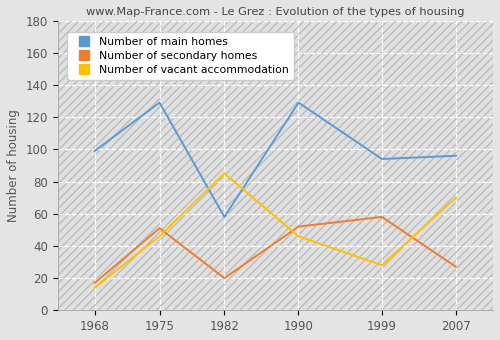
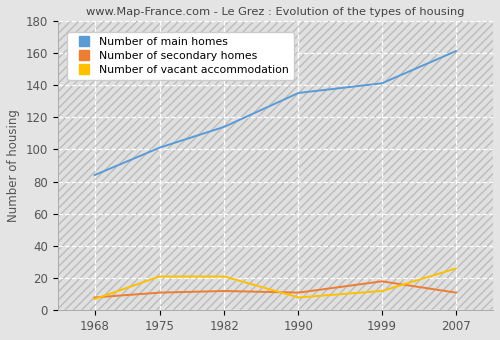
Number of main homes/1968: 99 -> 84
Number of secondary homes/1968: 17 -> 8
Number of vacant accommodation/1968: 14 -> 7
Number of main homes/1975: 129 -> 101
Number of secondary homes/1975: 51 -> 11
Number of vacant accommodation/1975: 46 -> 21
Number of main homes/1982: 58 -> 114
Number of secondary homes/1982: 20 -> 12
Number of vacant accommodation/1982: 85 -> 21
Number of main homes/1990: 129 -> 135
Number of secondary homes/1990: 52 -> 11
Number of vacant accommodation/1990: 46 -> 8
Number of main homes/1999: 94 -> 141
Number of secondary homes/1999: 58 -> 18
Number of vacant accommodation/1999: 28 -> 12
Number of main homes/2007: 96 -> 161
Number of secondary homes/2007: 27 -> 11
Number of vacant accommodation/2007: 70 -> 26
